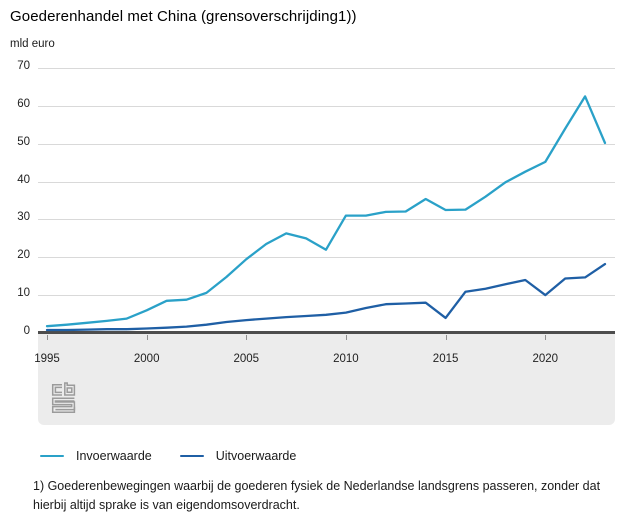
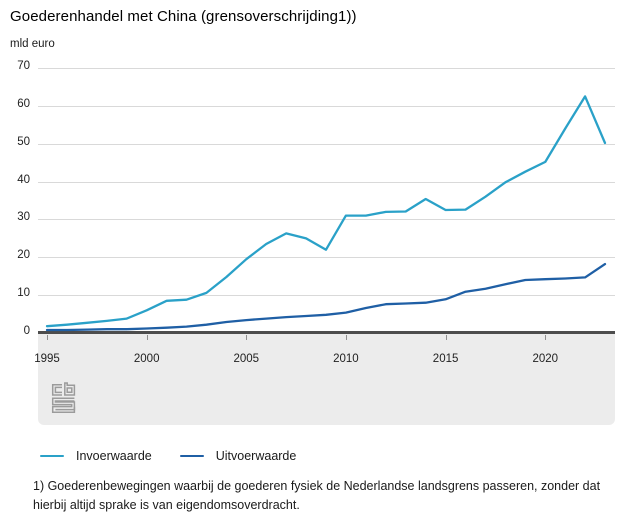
Uitvoerwaarde/2015: 4 -> 9
Uitvoerwaarde/2020: 10 -> 14
